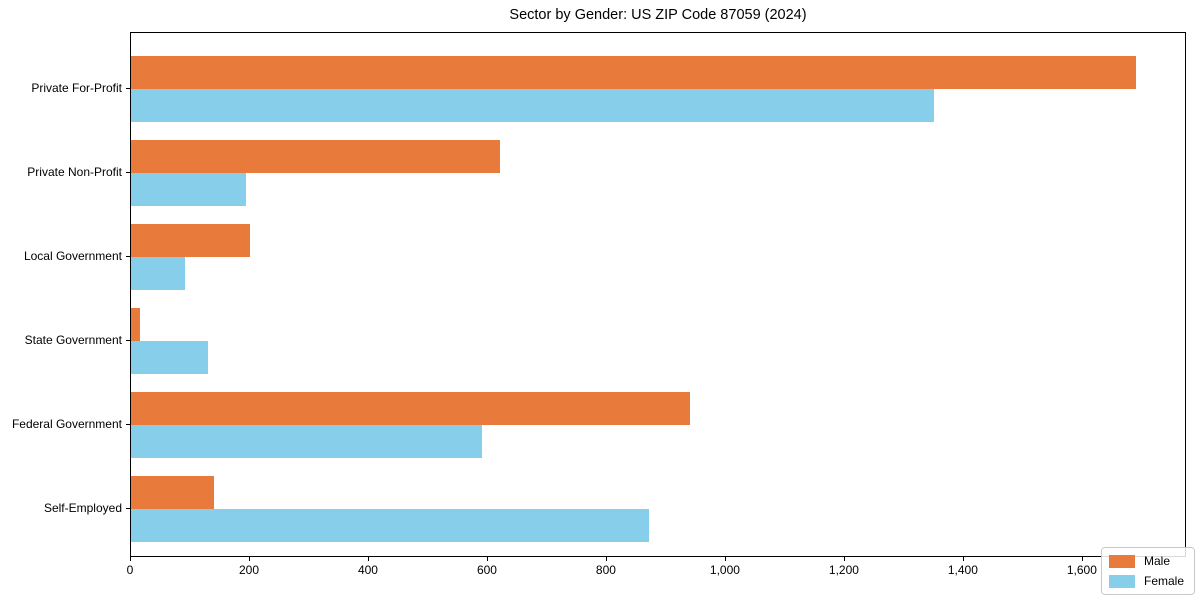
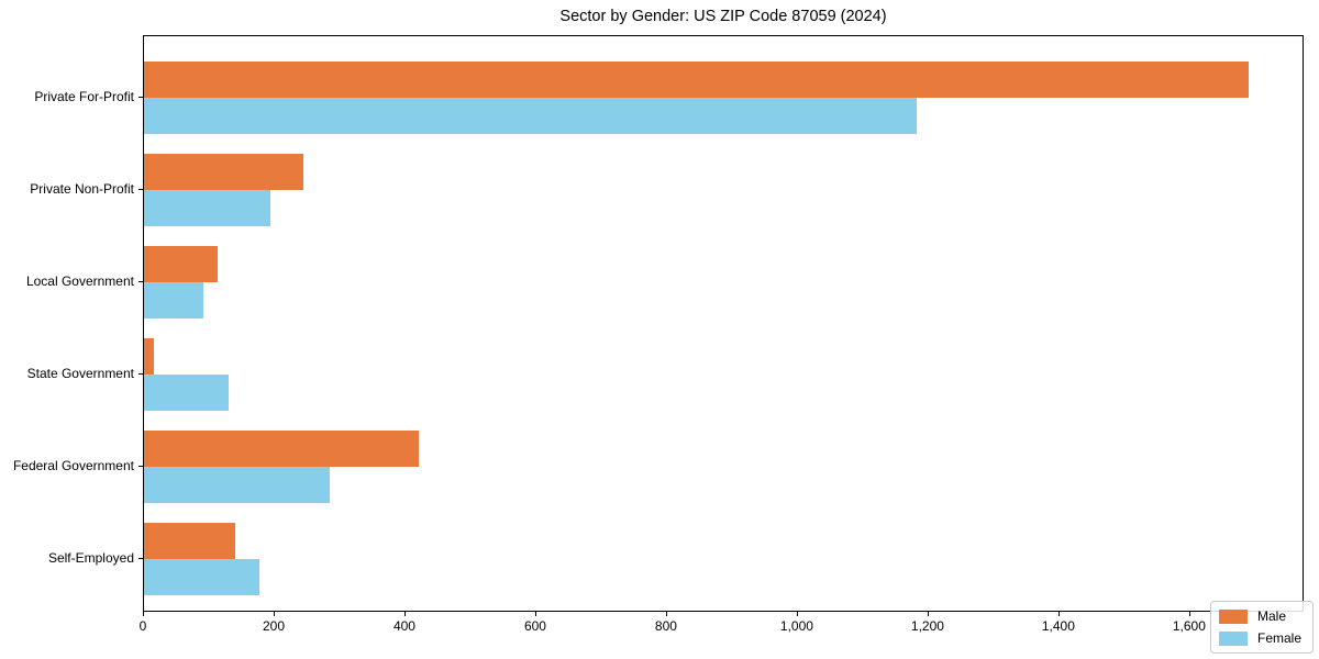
Female/Private For-Profit: 1350 -> 1180
Male/Private Non-Profit: 620 -> 240
Male/Local Government: 200 -> 110
Male/Federal Government: 940 -> 420
Female/Federal Government: 590 -> 280
Female/Self-Employed: 870 -> 180
